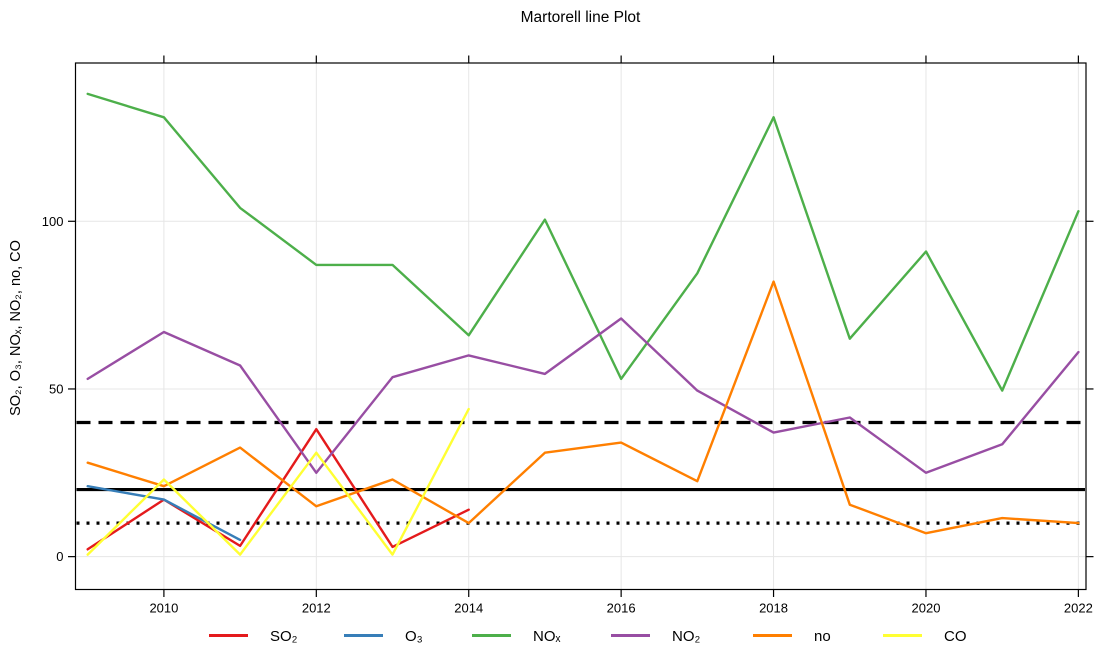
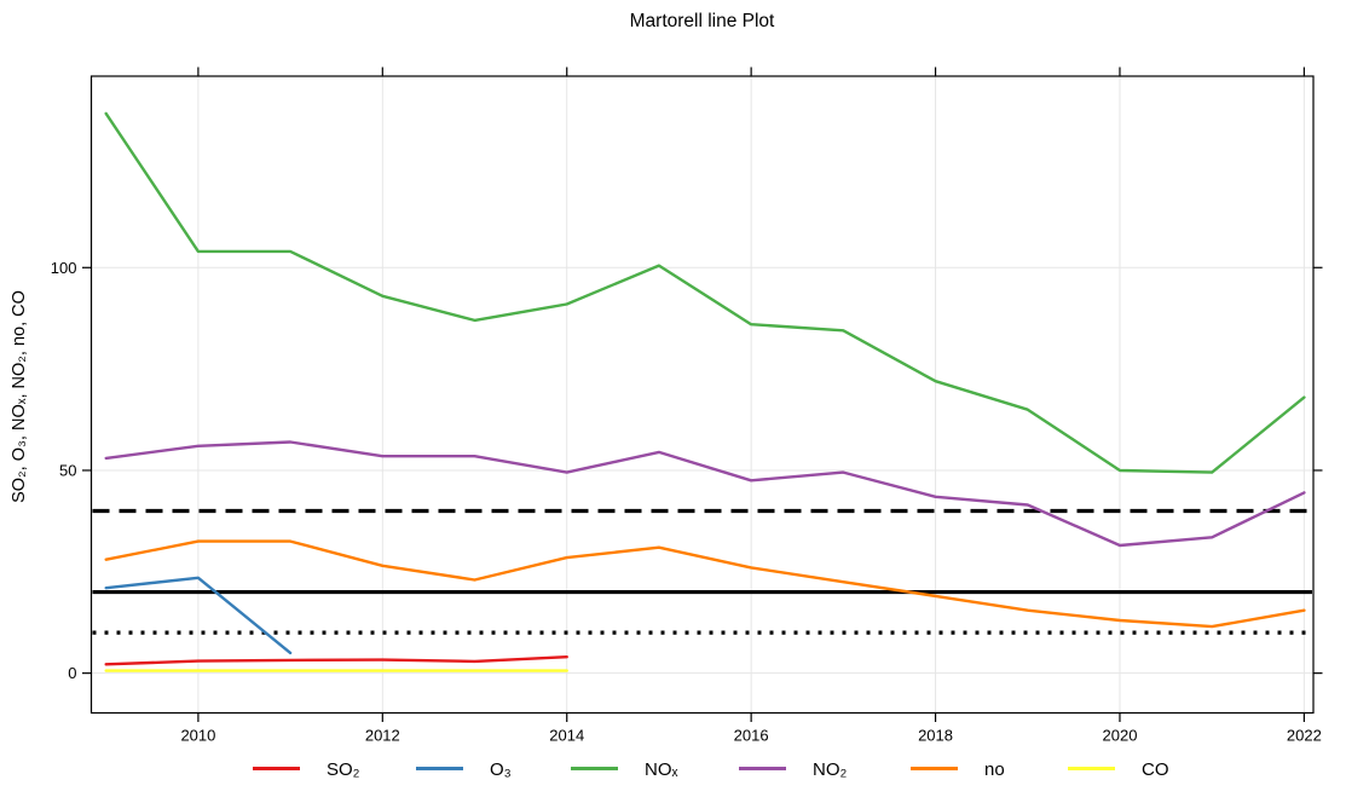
SO₂/2010: 17 -> 3
O₃/2010: 17 -> 24
NOₓ/2010: 131 -> 104
NO₂/2010: 67 -> 56
no/2010: 21 -> 32
CO/2010: 23 -> 1
SO₂/2012: 38 -> 3
NOₓ/2012: 87 -> 93
NO₂/2012: 25 -> 54
no/2012: 15 -> 26
CO/2012: 31 -> 1
SO₂/2014: 14 -> 4
NOₓ/2014: 66 -> 91
NO₂/2014: 60 -> 50
no/2014: 10 -> 28
CO/2014: 44 -> 1
NOₓ/2016: 53 -> 86
NO₂/2016: 71 -> 48
no/2016: 34 -> 26
NOₓ/2018: 131 -> 72
NO₂/2018: 37 -> 44
no/2018: 82 -> 19
NOₓ/2020: 91 -> 50
NO₂/2020: 25 -> 32
no/2020: 7 -> 13
NOₓ/2022: 103 -> 68
NO₂/2022: 61 -> 44
no/2022: 10 -> 16
